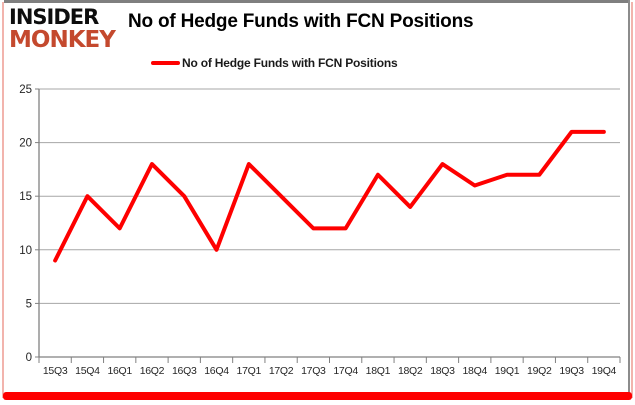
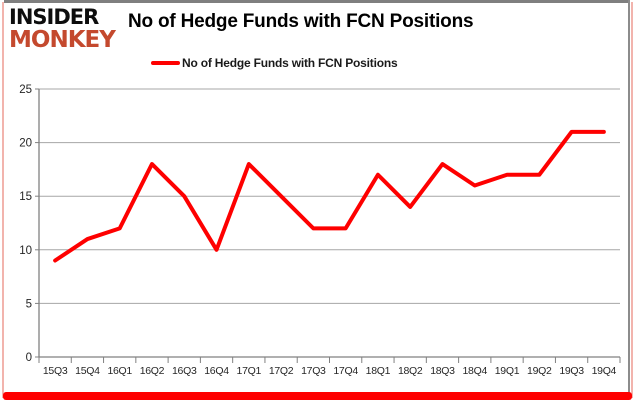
15Q4: 15 -> 11
